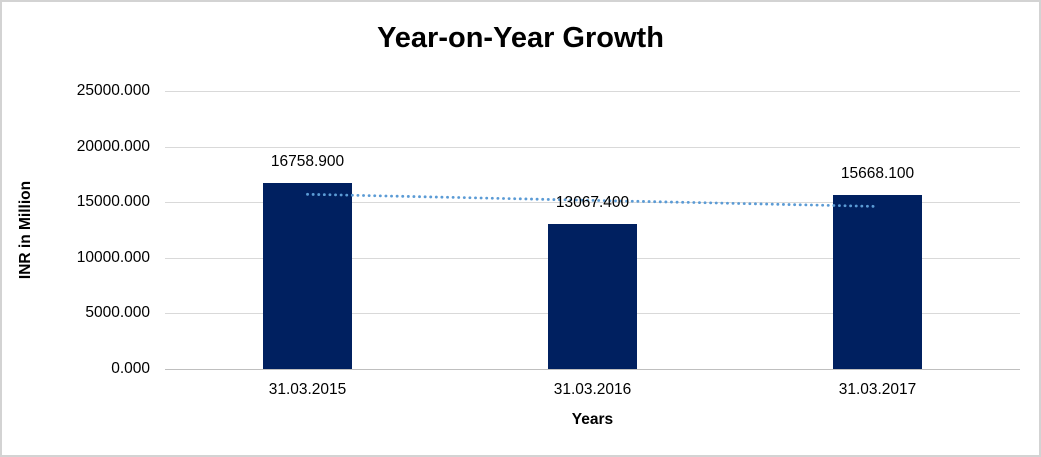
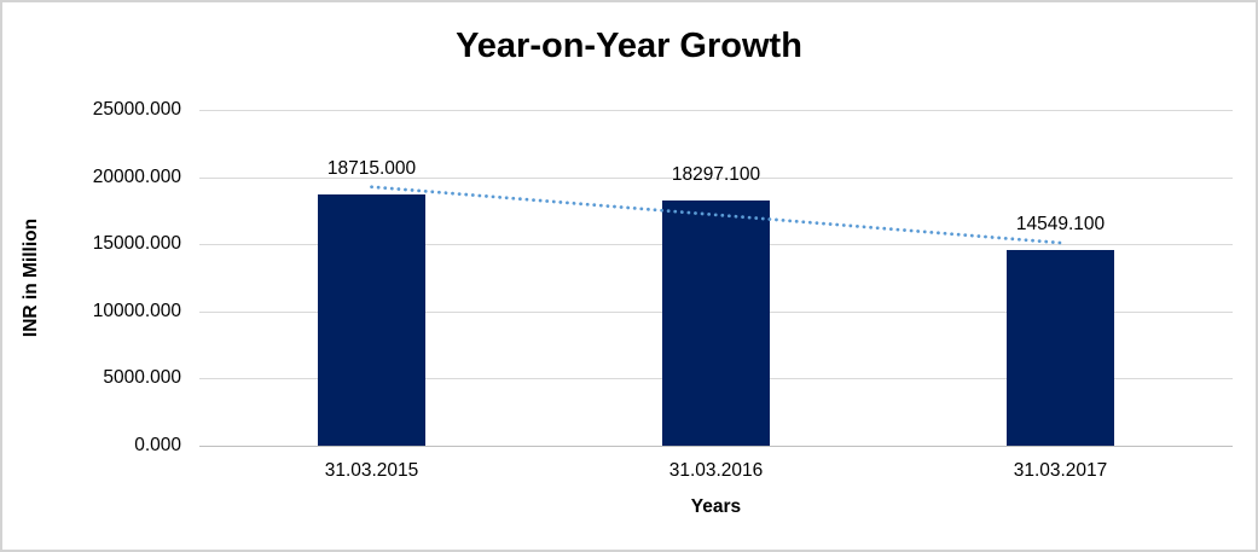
31.03.2015: 16758.900 -> 18715.000
31.03.2016: 13067.400 -> 18297.100
31.03.2017: 15668.100 -> 14549.100
